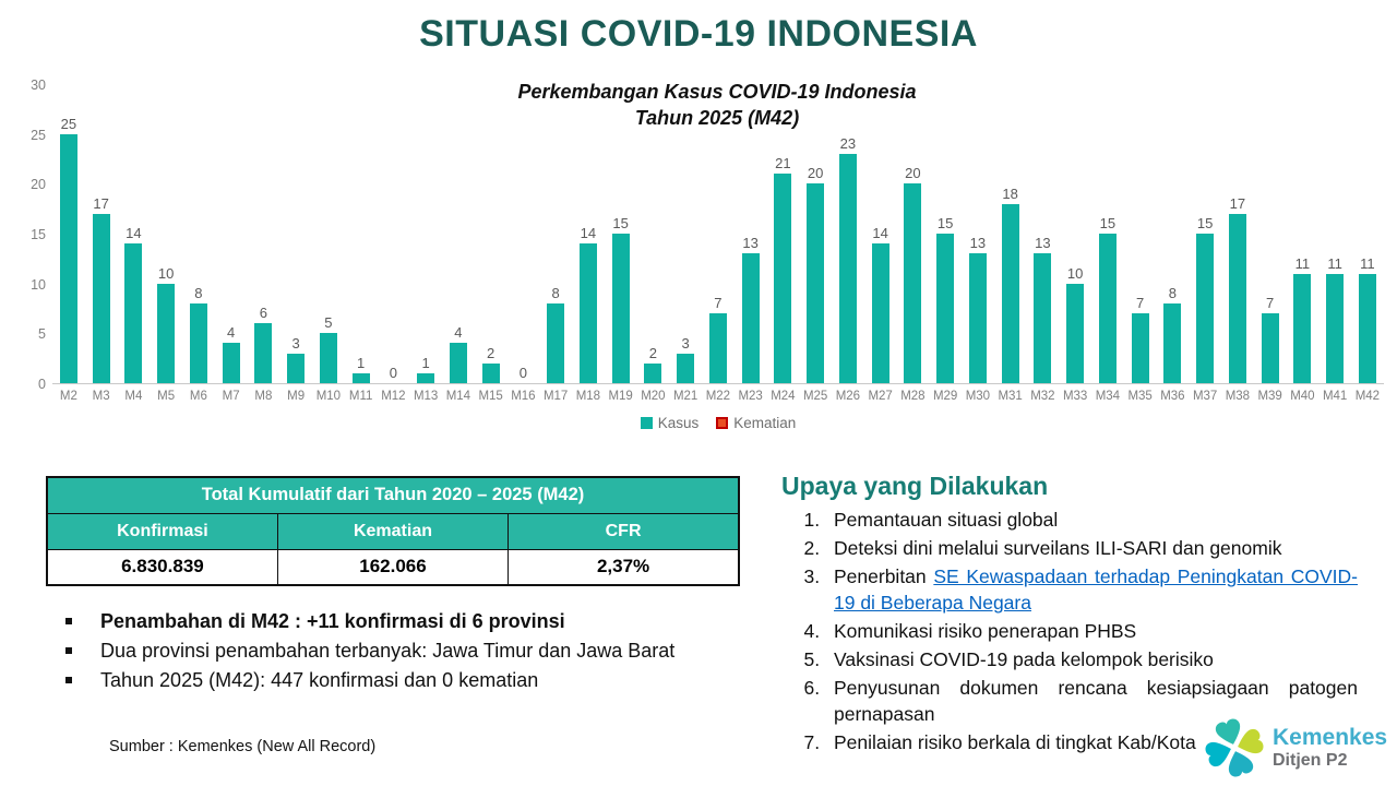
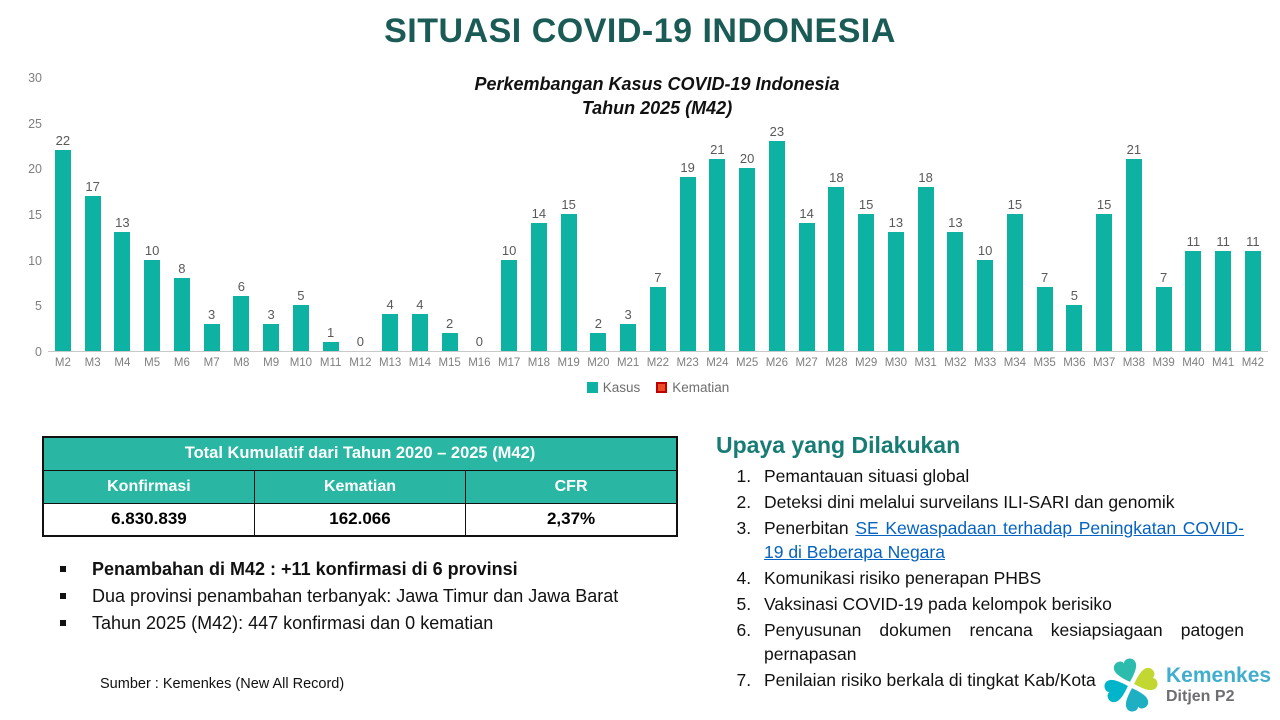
Kasus/M2: 25 -> 22
Kasus/M4: 14 -> 13
Kasus/M7: 4 -> 3
Kasus/M13: 1 -> 4
Kasus/M17: 8 -> 10
Kasus/M23: 13 -> 19
Kasus/M28: 20 -> 18
Kasus/M36: 8 -> 5
Kasus/M38: 17 -> 21
